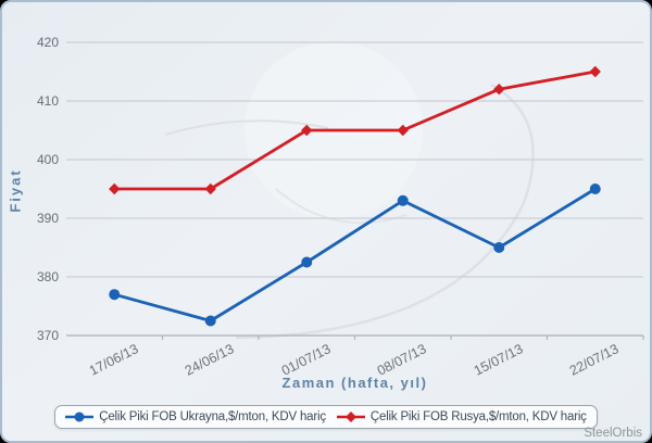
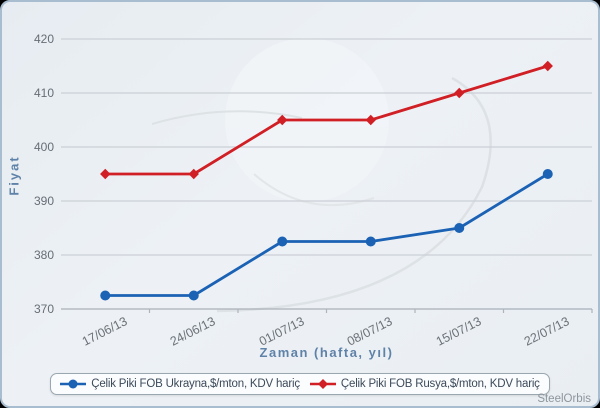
Çelik Piki FOB Ukrayna,$/mton, KDV hariç/17/06/13: 377 -> 372
Çelik Piki FOB Ukrayna,$/mton, KDV hariç/08/07/13: 393 -> 382
Çelik Piki FOB Rusya,$/mton, KDV hariç/15/07/13: 412 -> 410
